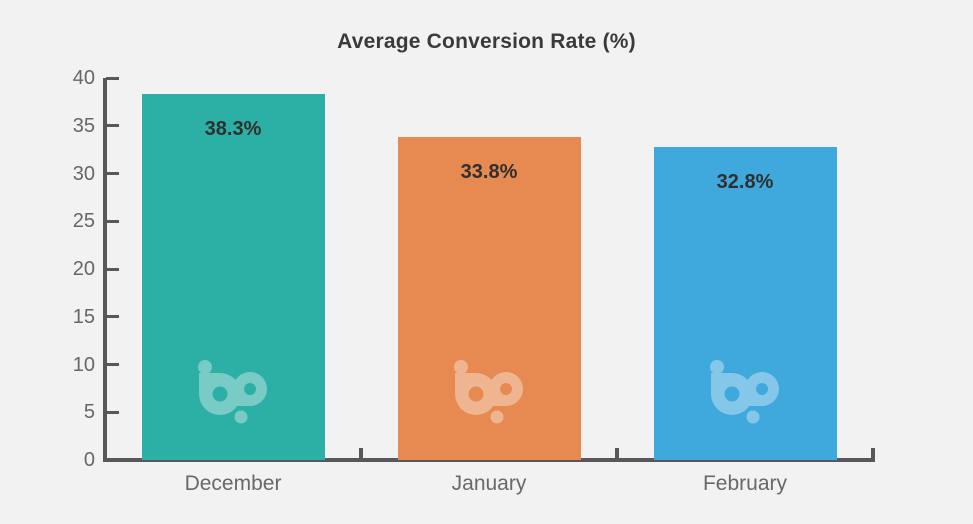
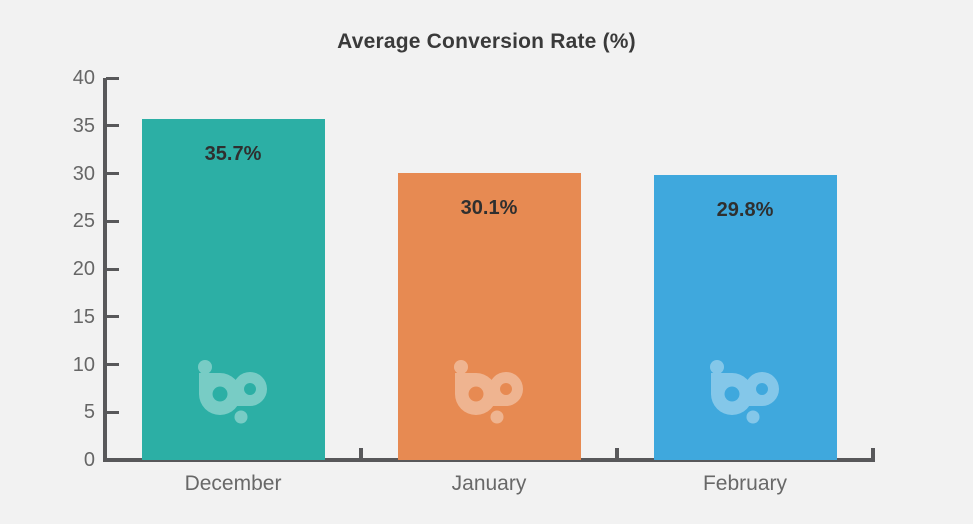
December: 38.3% -> 35.7%
January: 33.8% -> 30.1%
February: 32.8% -> 29.8%
